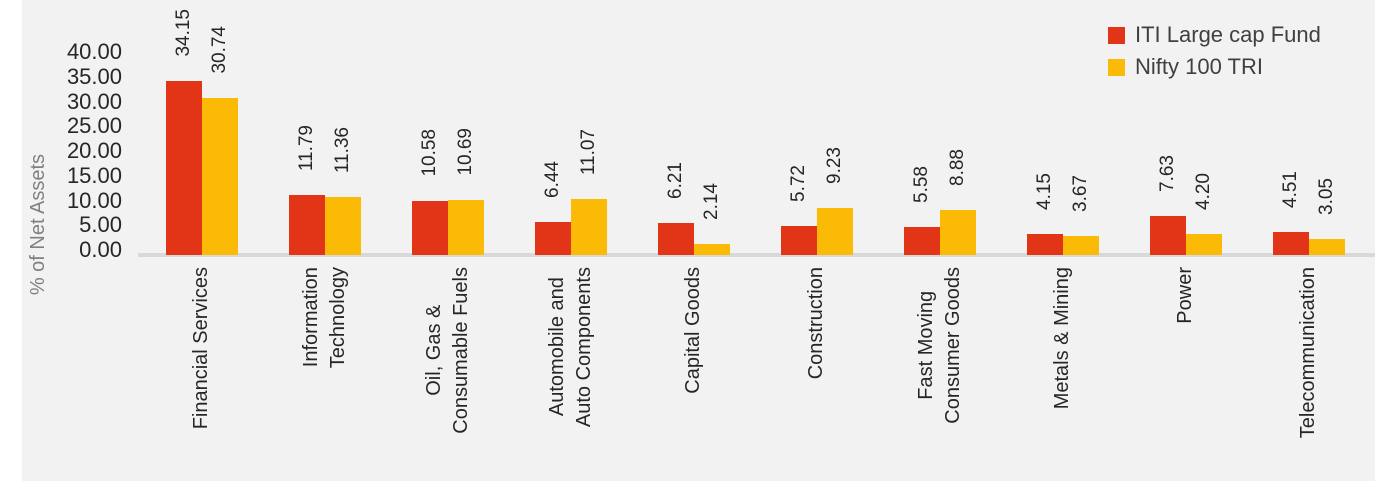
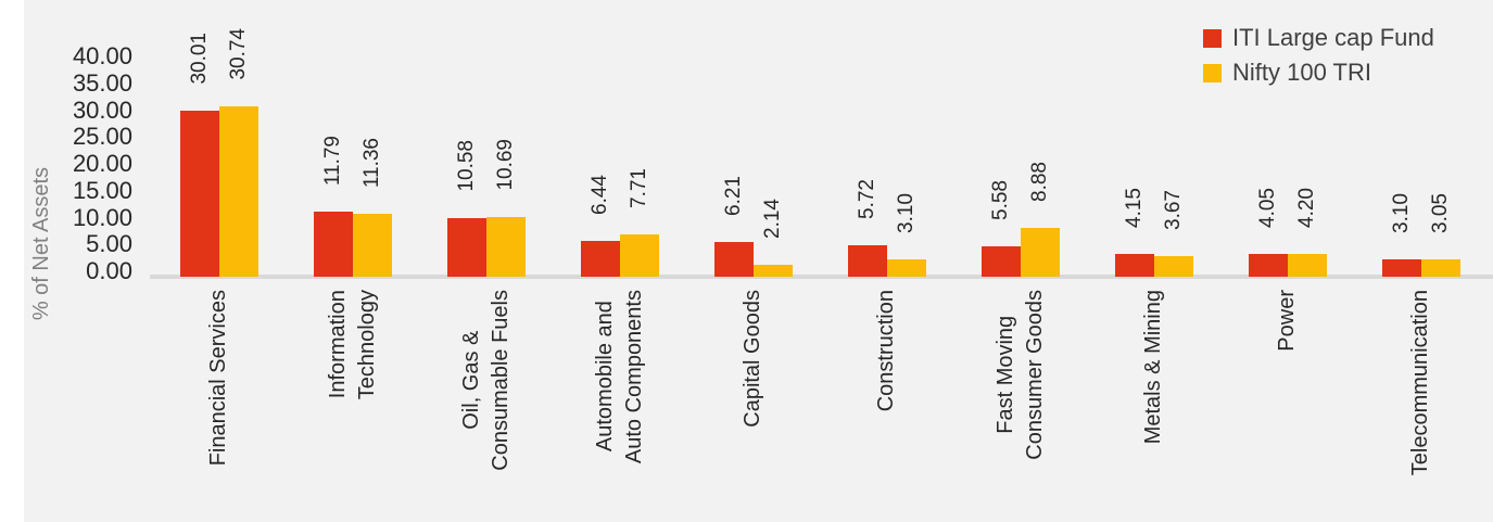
ITI Large cap Fund/Financial Services: 34.15 -> 30.01
Nifty 100 TRI/Automobile and Auto Components: 11.07 -> 7.71
Nifty 100 TRI/Construction: 9.23 -> 3.10
ITI Large cap Fund/Power: 7.63 -> 4.05
ITI Large cap Fund/Telecommunication: 4.51 -> 3.10
